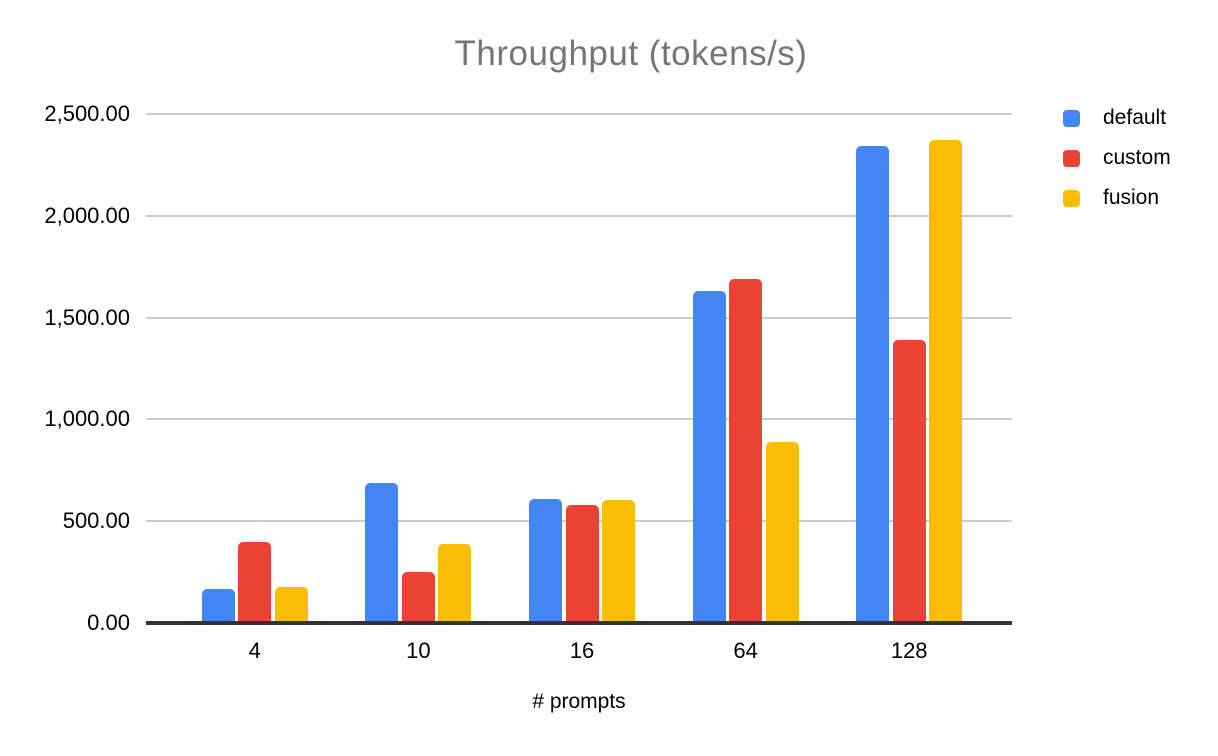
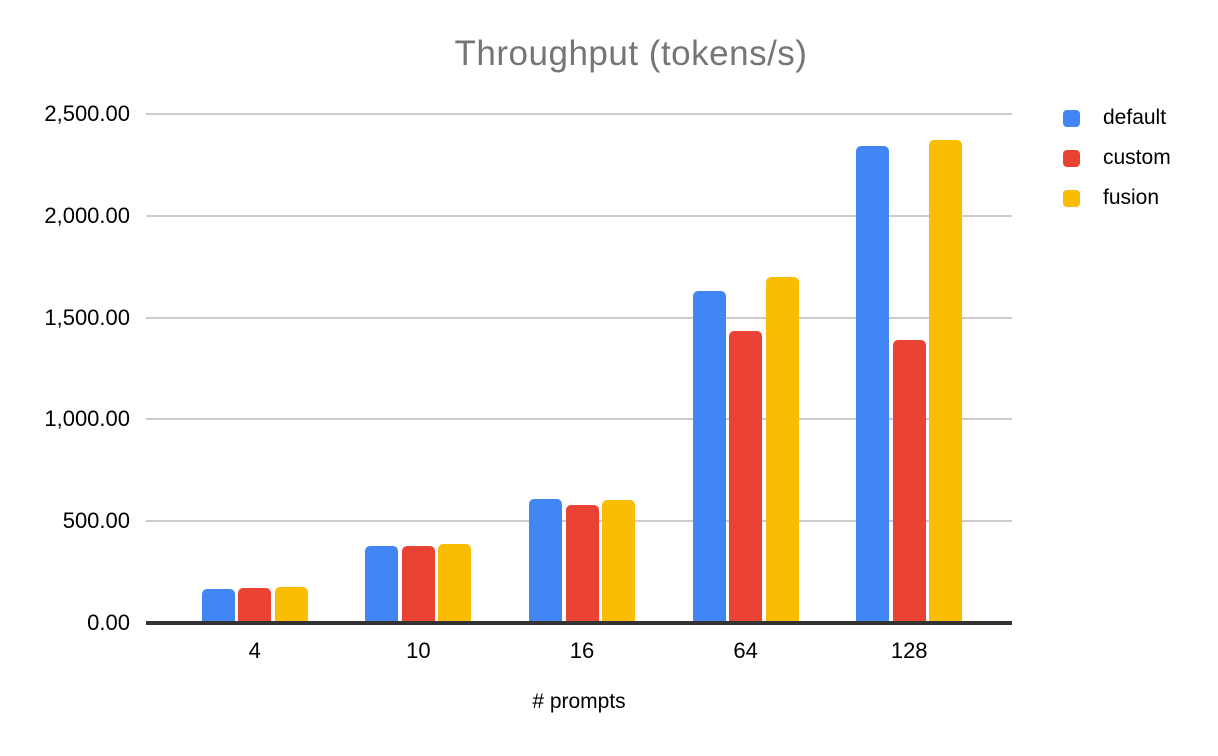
custom/4: 400 -> 170
default/10: 690 -> 380
custom/10: 250 -> 380
custom/64: 1690 -> 1430
fusion/64: 890 -> 1700
